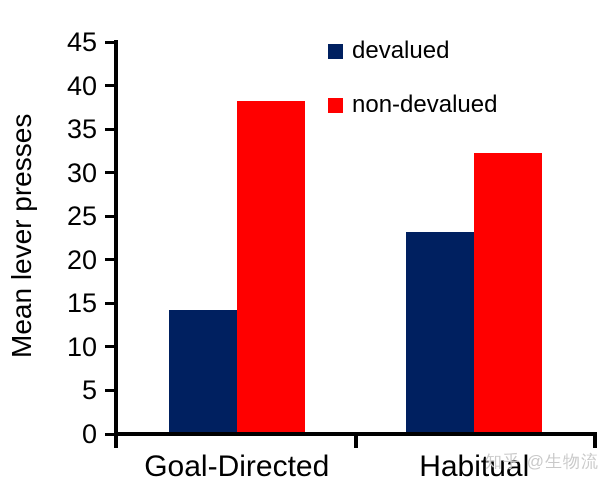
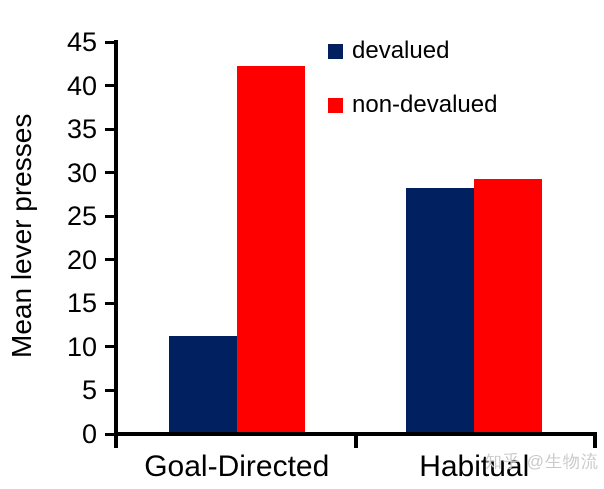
devalued/Goal-Directed: 14 -> 11
non-devalued/Goal-Directed: 38 -> 42
devalued/Habitual: 23 -> 28
non-devalued/Habitual: 32 -> 29
